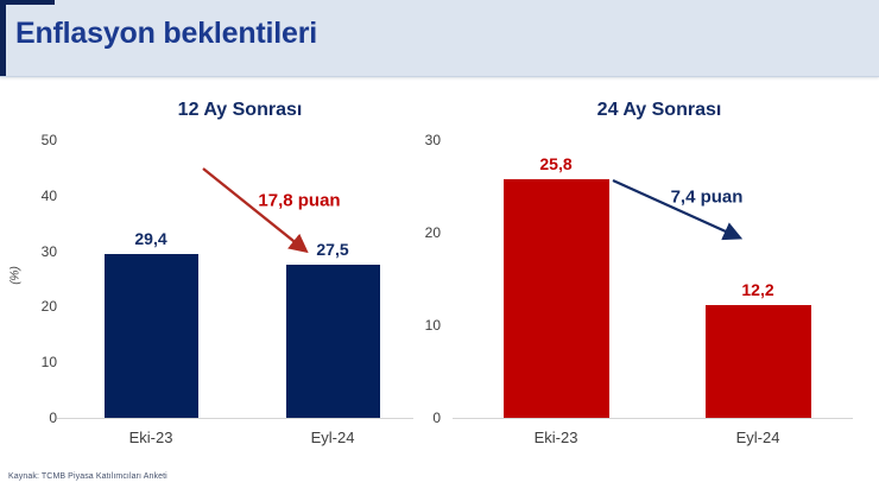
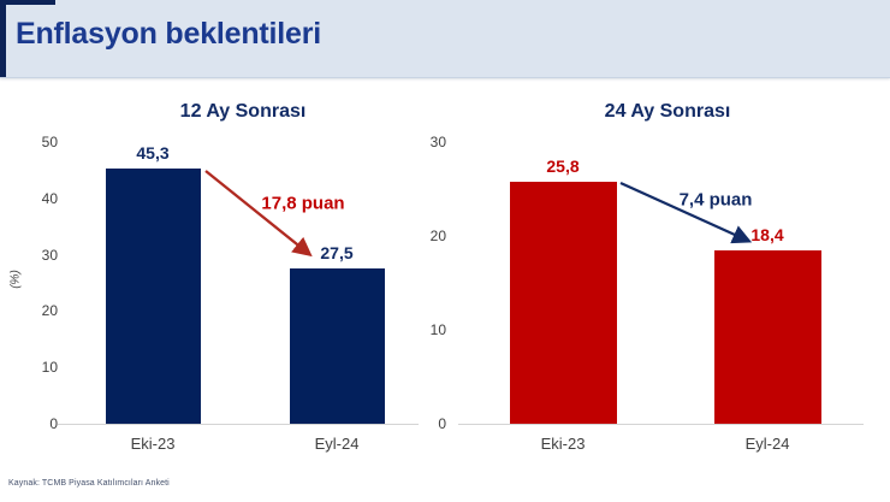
12 Ay Sonrası/Eki-23: 29,4 -> 45,3
24 Ay Sonrası/Eyl-24: 12,2 -> 18,4
